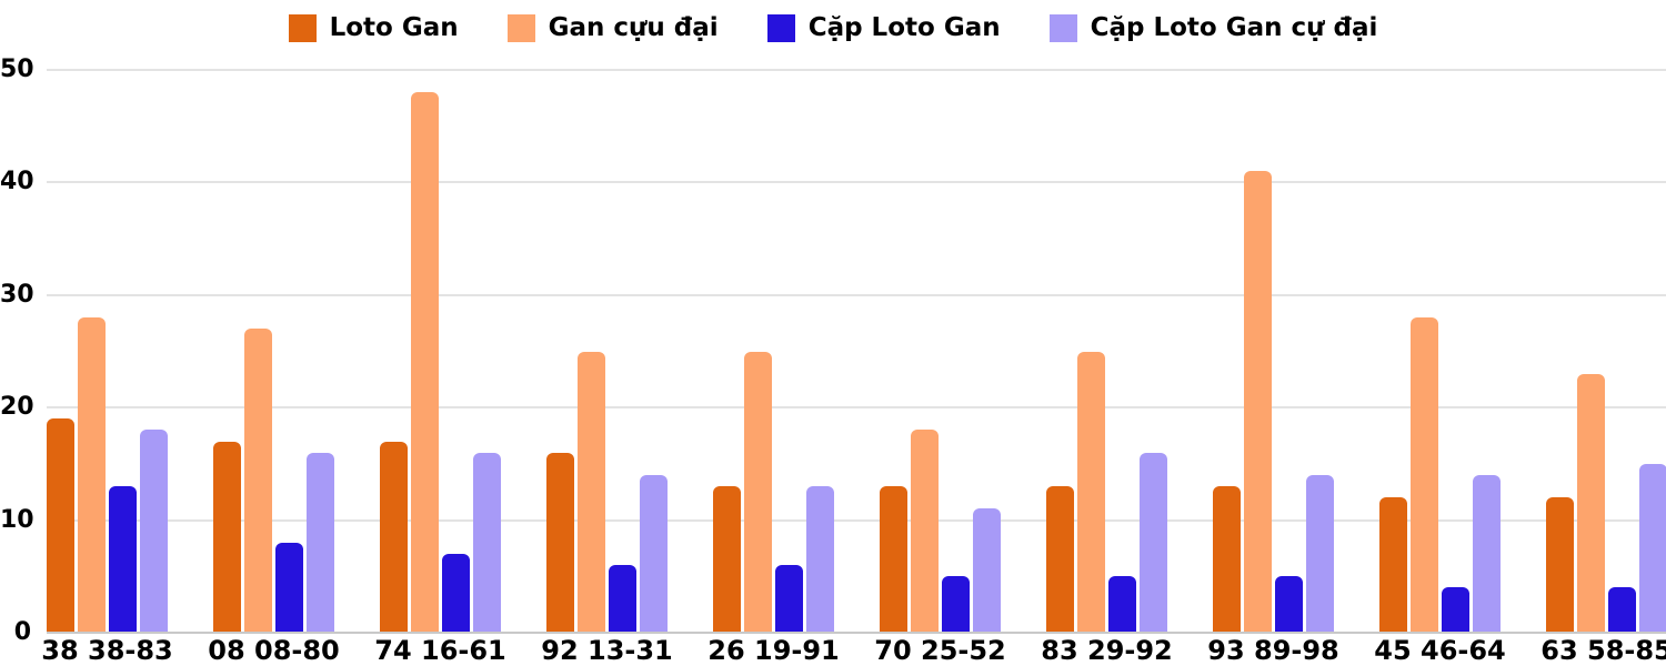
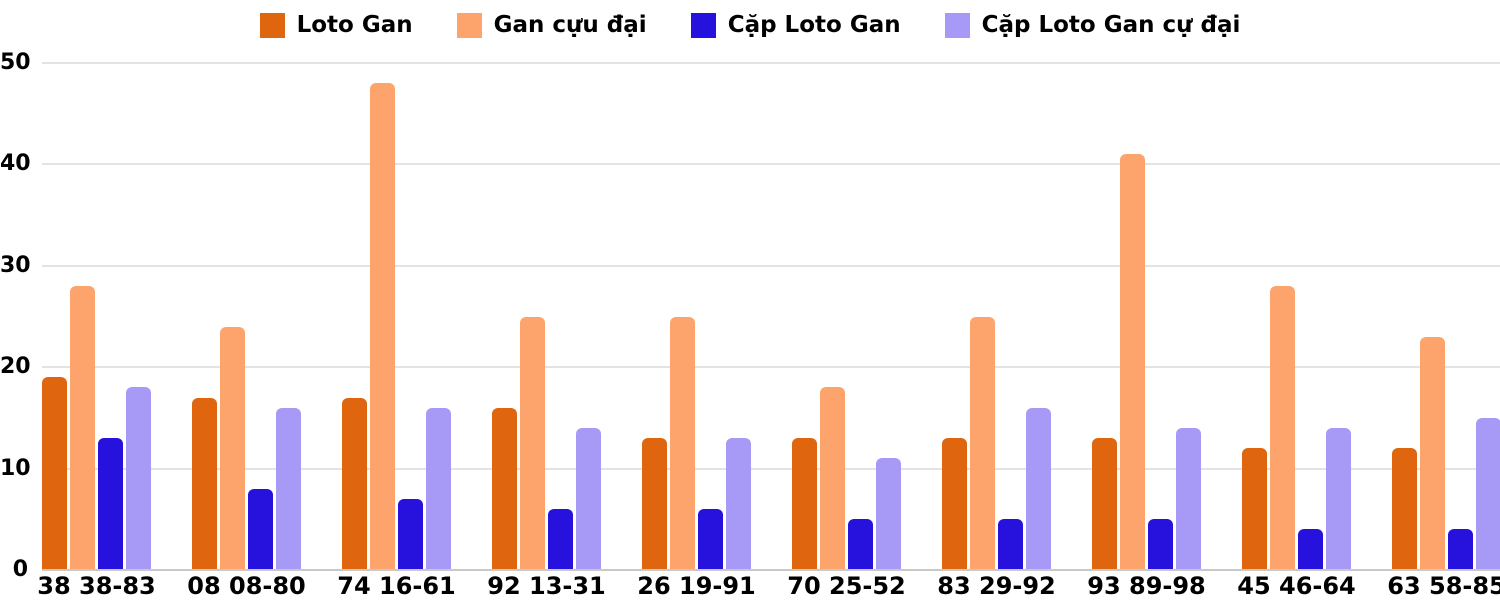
Gan cựu đại/08 08-80: 27 -> 24
